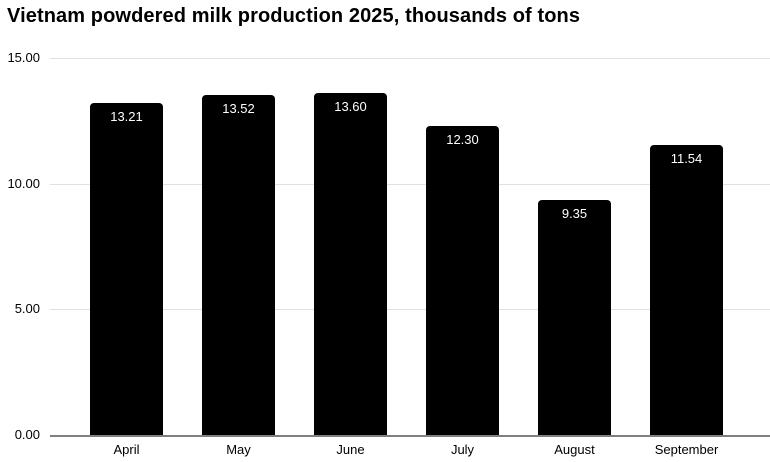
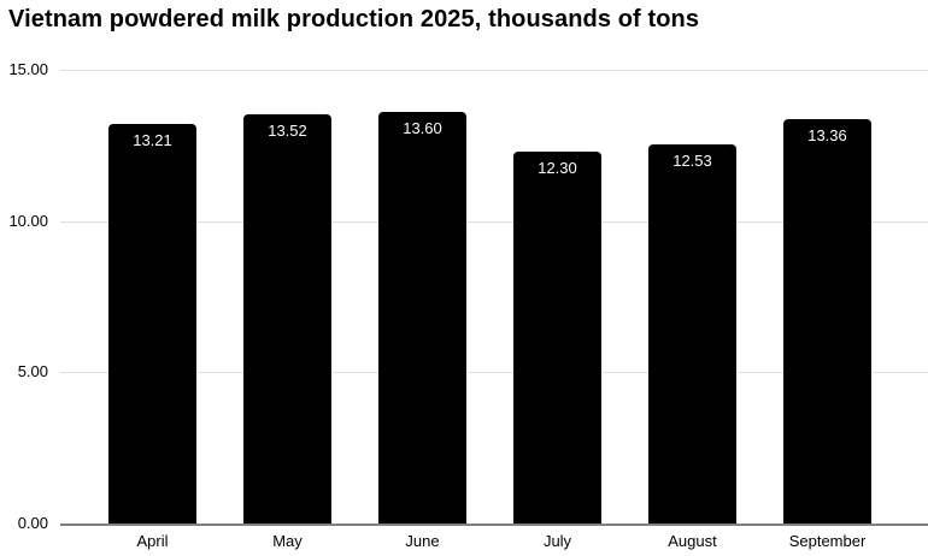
August: 9.35 -> 12.53
September: 11.54 -> 13.36
